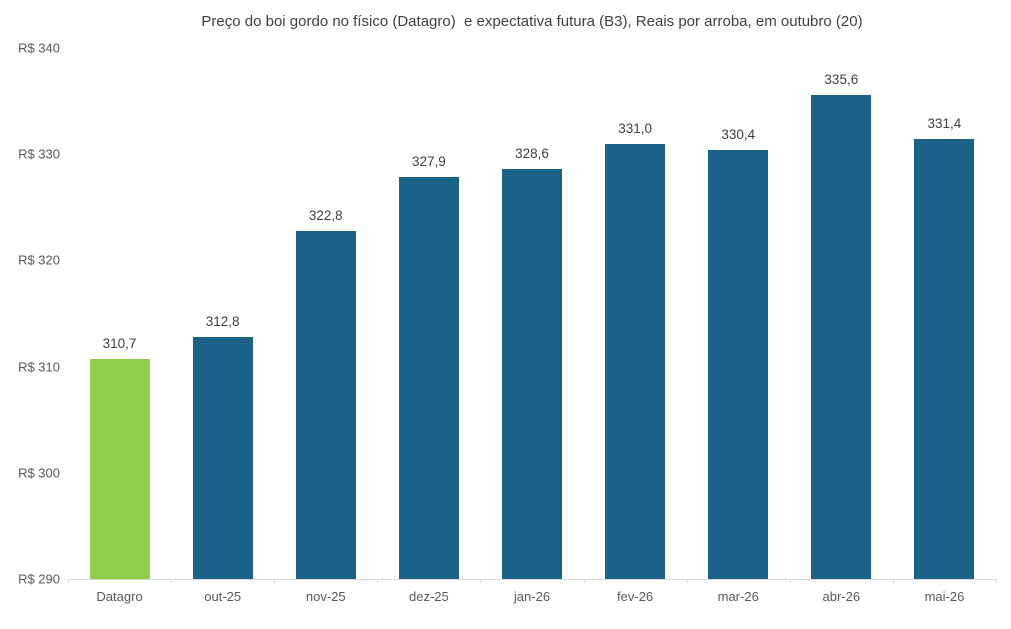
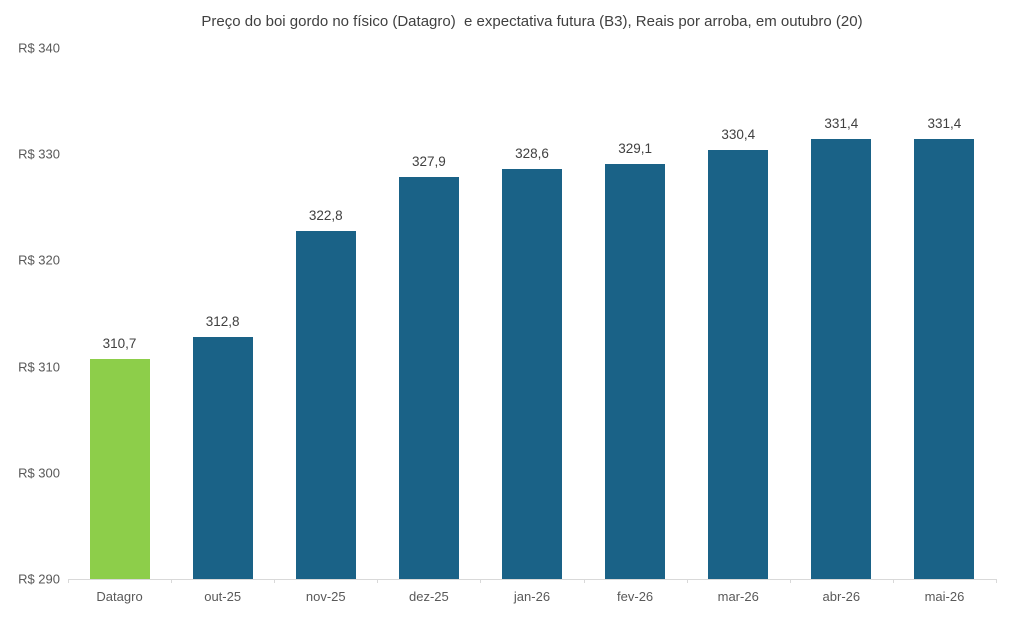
fev-26: 331,0 -> 329,1
abr-26: 335,6 -> 331,4
